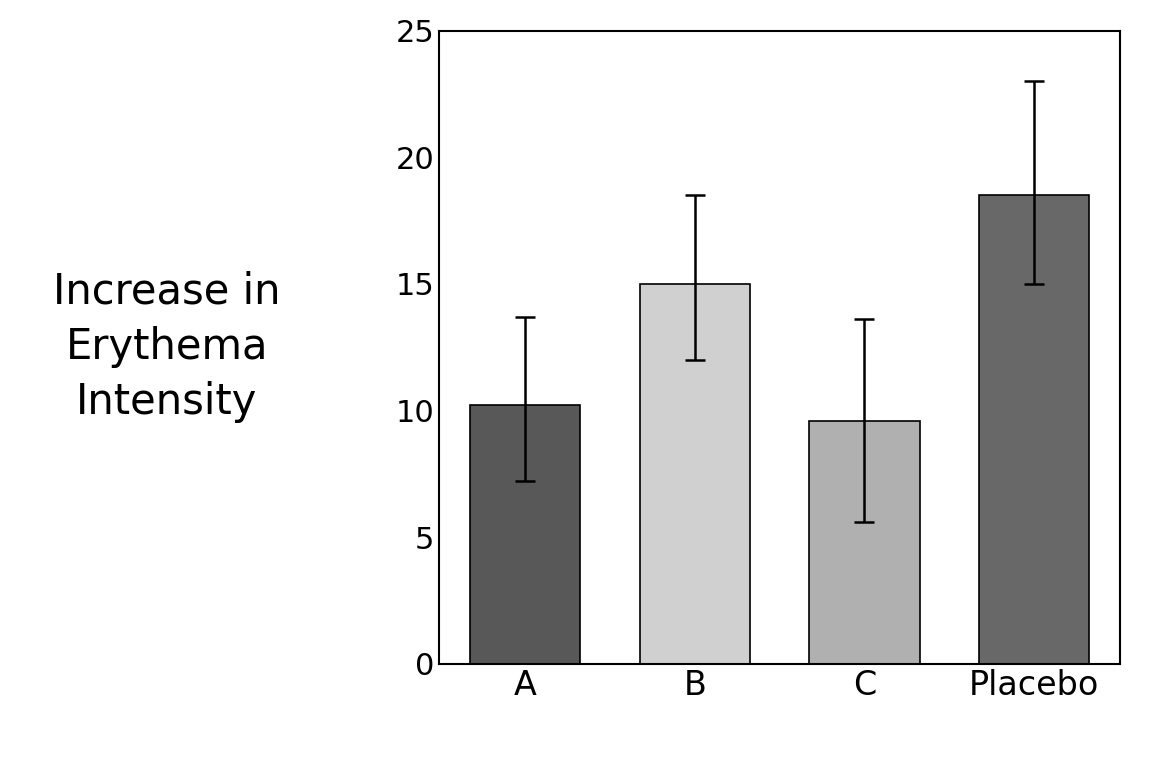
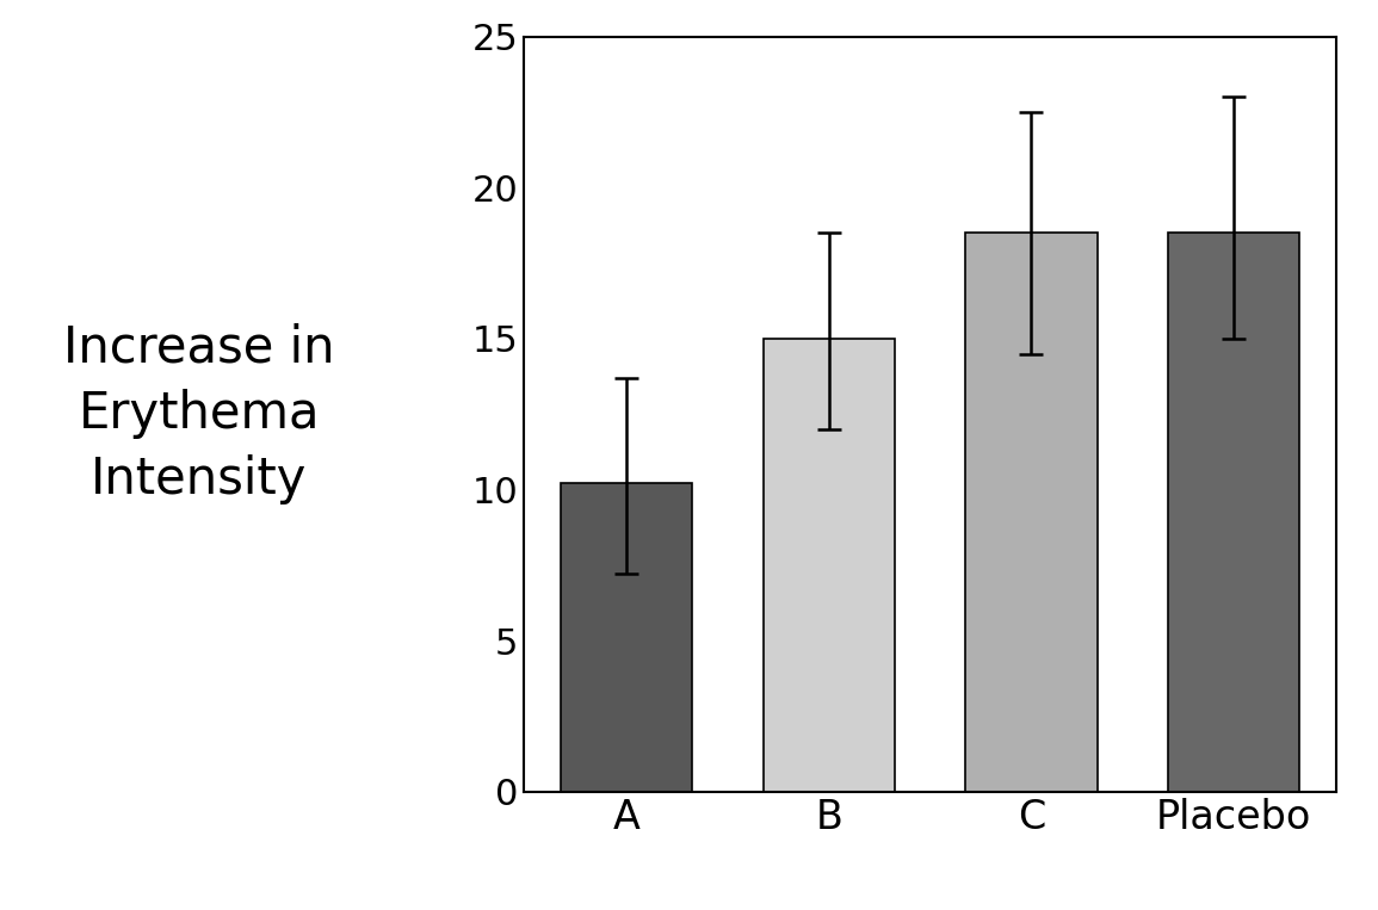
C: 9.6 -> 18.5
